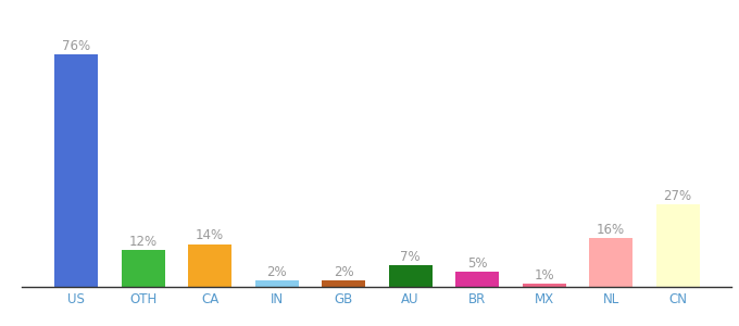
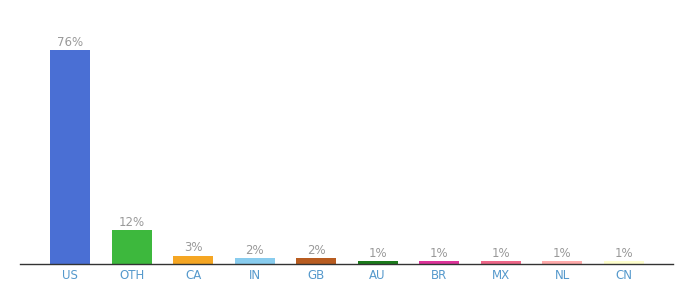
CA: 14% -> 3%
AU: 7% -> 1%
BR: 5% -> 1%
NL: 16% -> 1%
CN: 27% -> 1%
